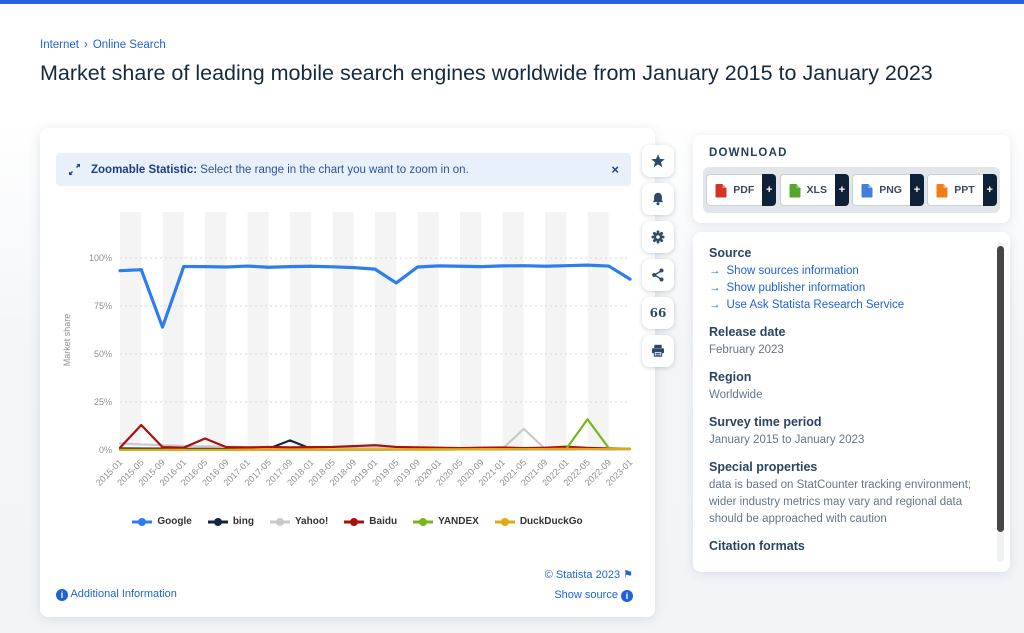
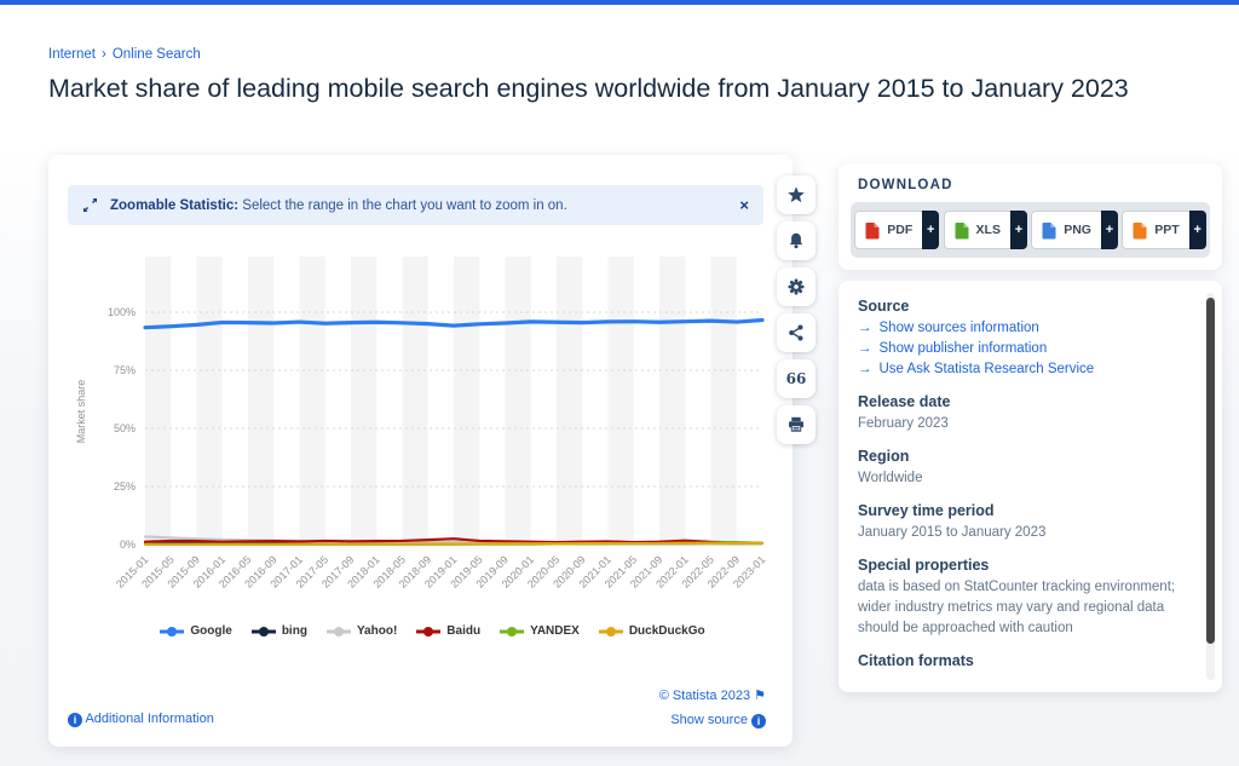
Baidu/2015-05: 13% -> 2%
Google/2015-09: 64% -> 95%
Baidu/2016-05: 6% -> 1%
bing/2017-09: 5% -> 1%
Google/2019-05: 87% -> 95%
Yahoo!/2021-05: 11% -> 1%
YANDEX/2022-05: 16% -> 1%
Google/2023-01: 89% -> 97%
